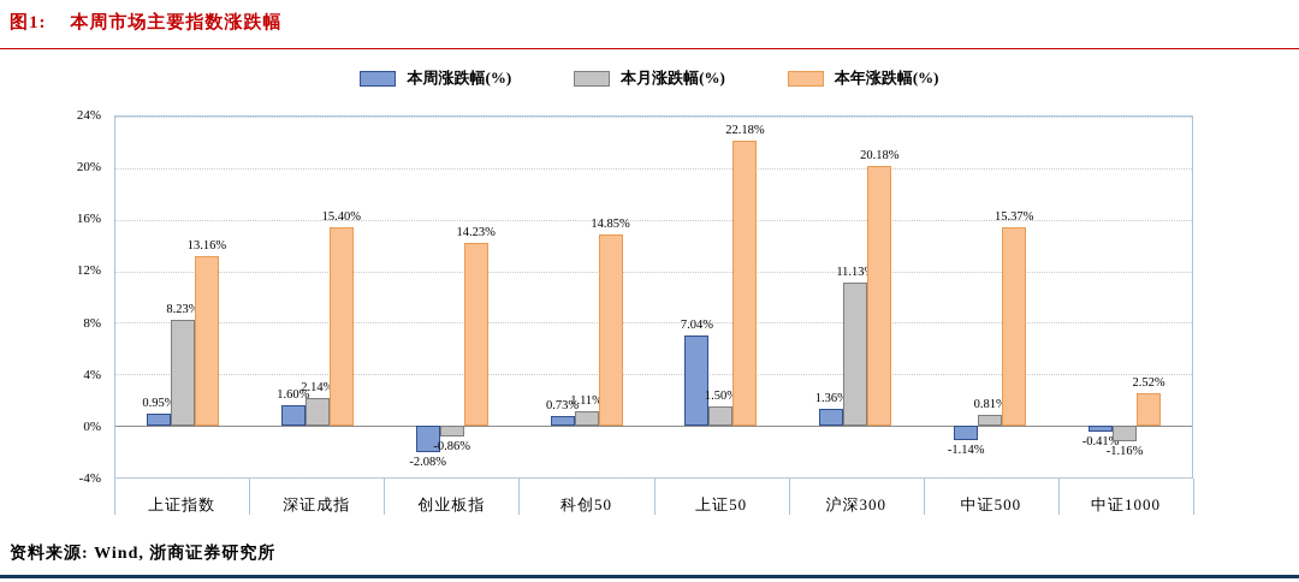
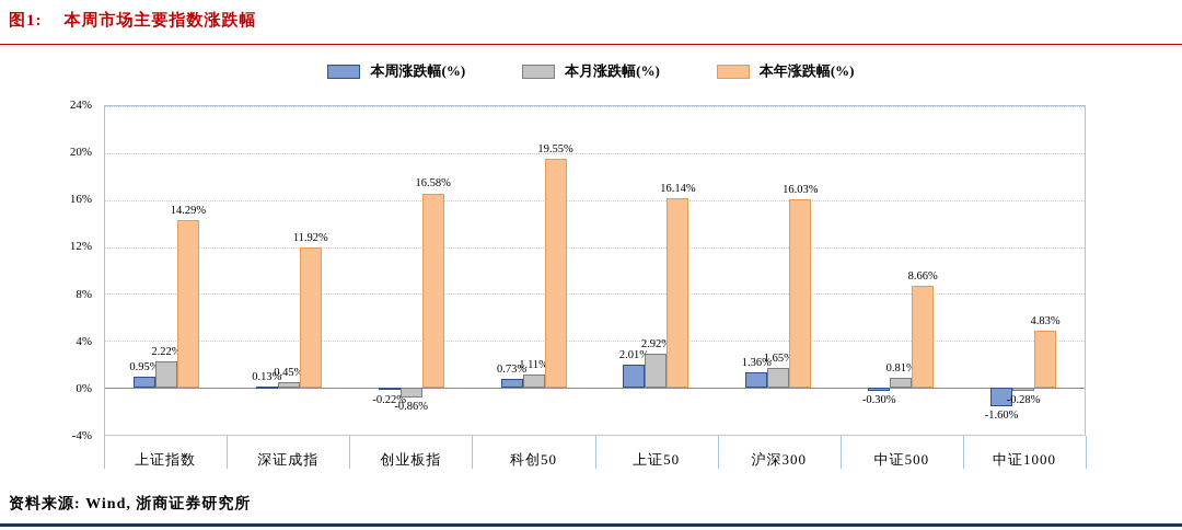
本月涨跌幅(%)/上证指数: 8.23% -> 2.22%
本年涨跌幅(%)/上证指数: 13.16% -> 14.29%
本周涨跌幅(%)/深证成指: 1.60% -> 0.13%
本月涨跌幅(%)/深证成指: 2.14% -> 0.45%
本年涨跌幅(%)/深证成指: 15.40% -> 11.92%
本周涨跌幅(%)/创业板指: -2.08% -> -0.22%
本年涨跌幅(%)/创业板指: 14.23% -> 16.58%
本年涨跌幅(%)/科创50: 14.85% -> 19.55%
本周涨跌幅(%)/上证50: 7.04% -> 2.01%
本月涨跌幅(%)/上证50: 1.50% -> 2.92%
本年涨跌幅(%)/上证50: 22.18% -> 16.14%
本月涨跌幅(%)/沪深300: 11.13% -> 1.65%
本年涨跌幅(%)/沪深300: 20.18% -> 16.03%
本周涨跌幅(%)/中证500: -1.14% -> -0.30%
本年涨跌幅(%)/中证500: 15.37% -> 8.66%
本周涨跌幅(%)/中证1000: -0.41% -> -1.60%
本月涨跌幅(%)/中证1000: -1.16% -> -0.28%
本年涨跌幅(%)/中证1000: 2.52% -> 4.83%
